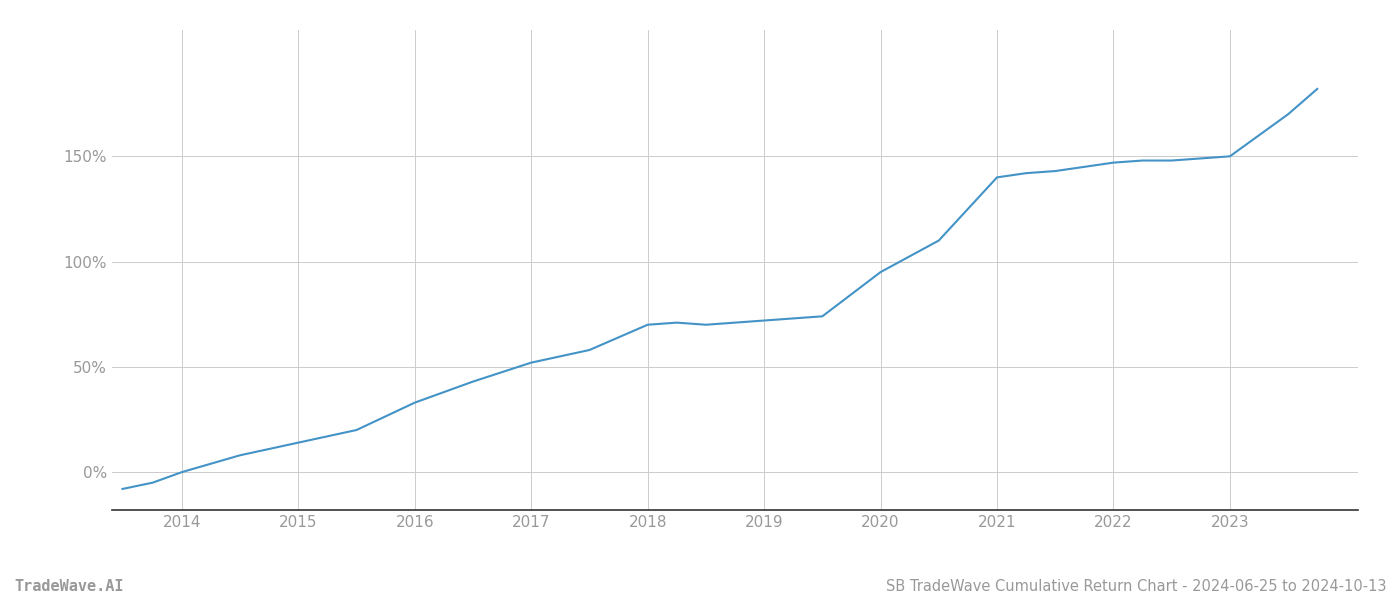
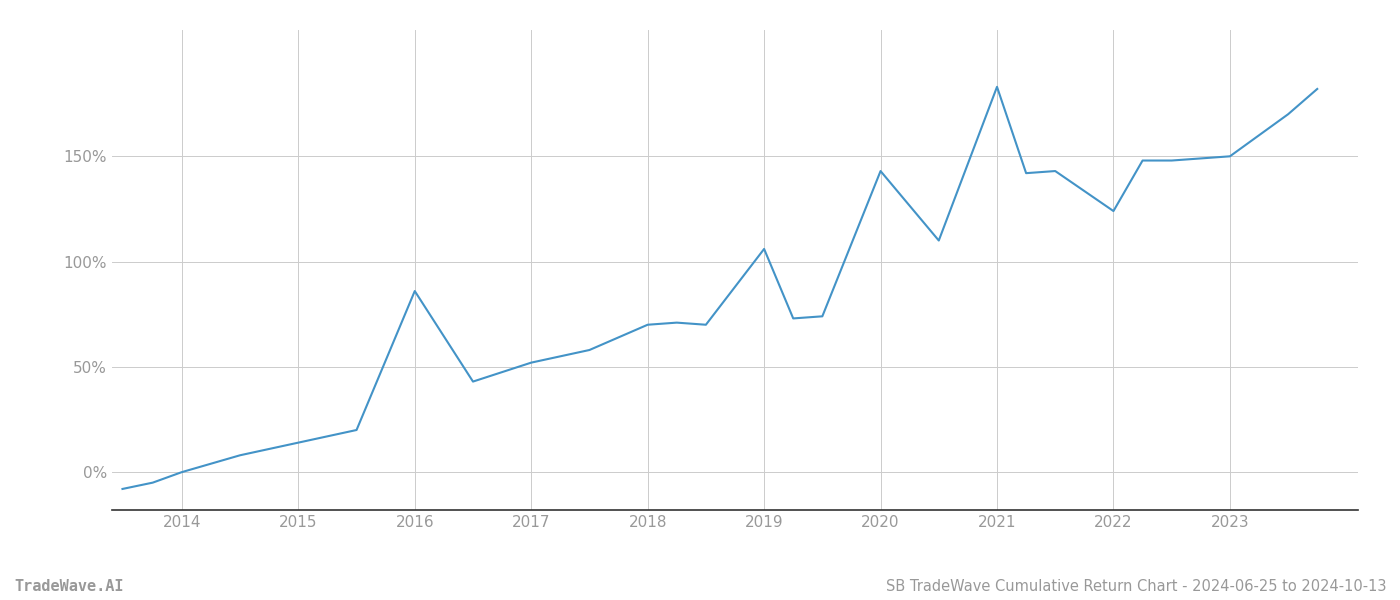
2016: 33% -> 86%
2019: 72% -> 106%
2020: 95% -> 143%
2021: 140% -> 183%
2022: 147% -> 124%
